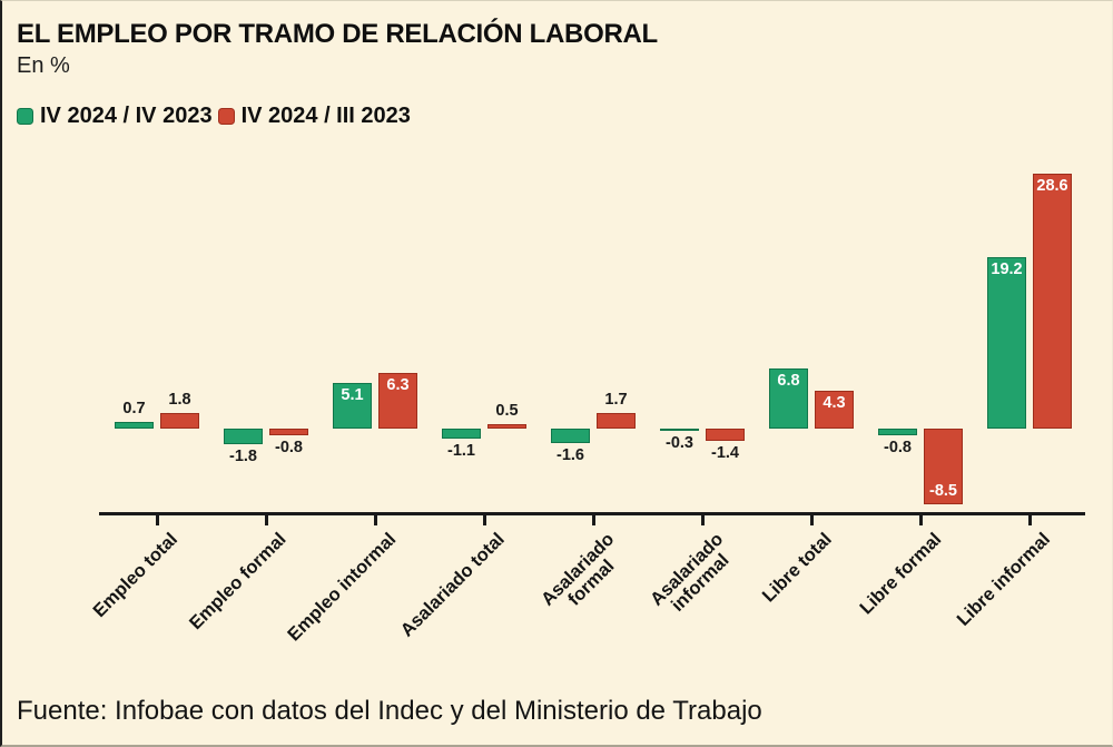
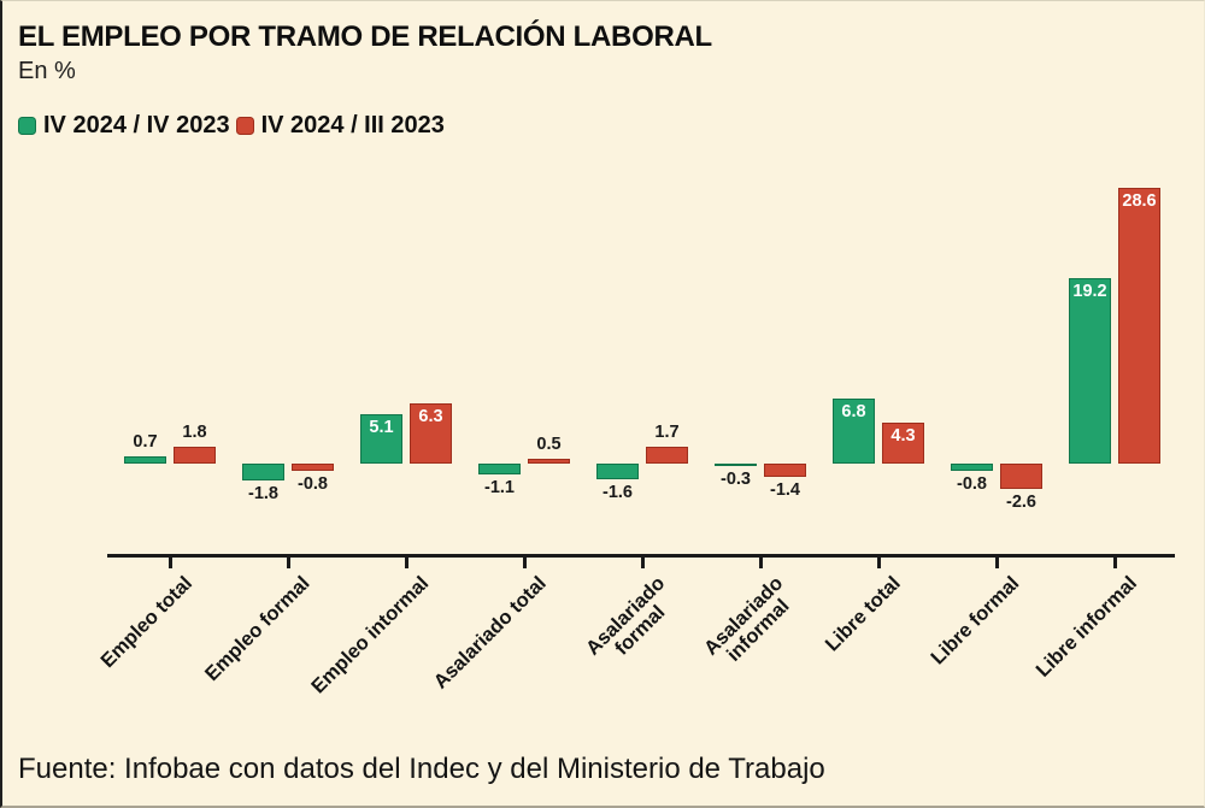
IV 2024 / III 2023/Libre formal: -8.5 -> -2.6
